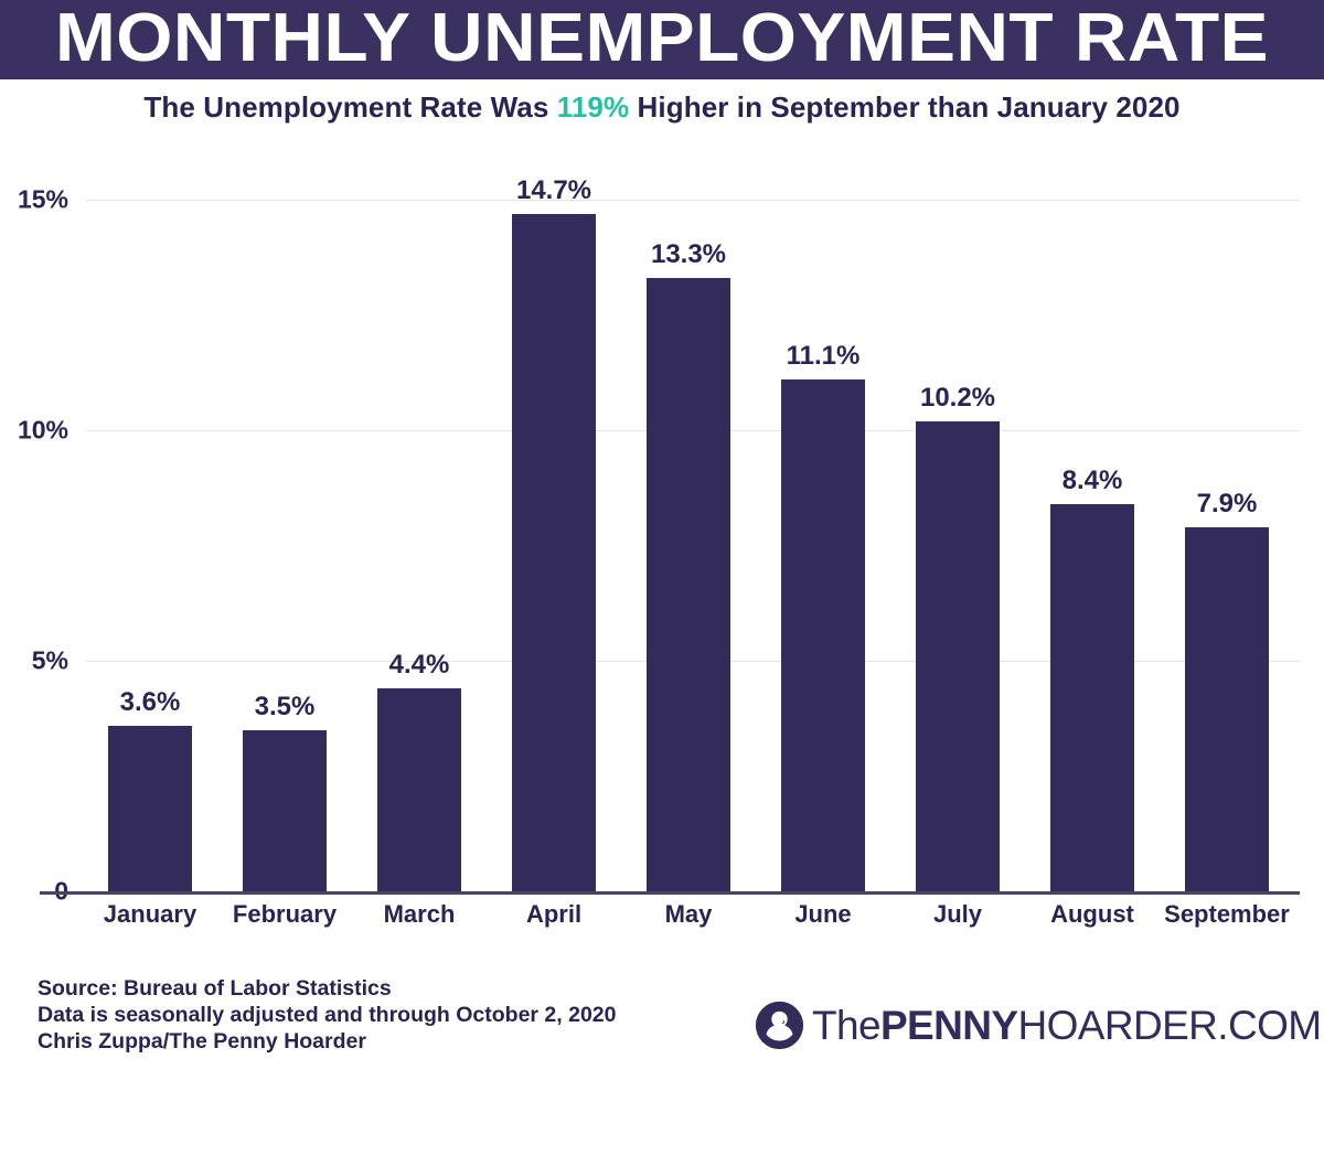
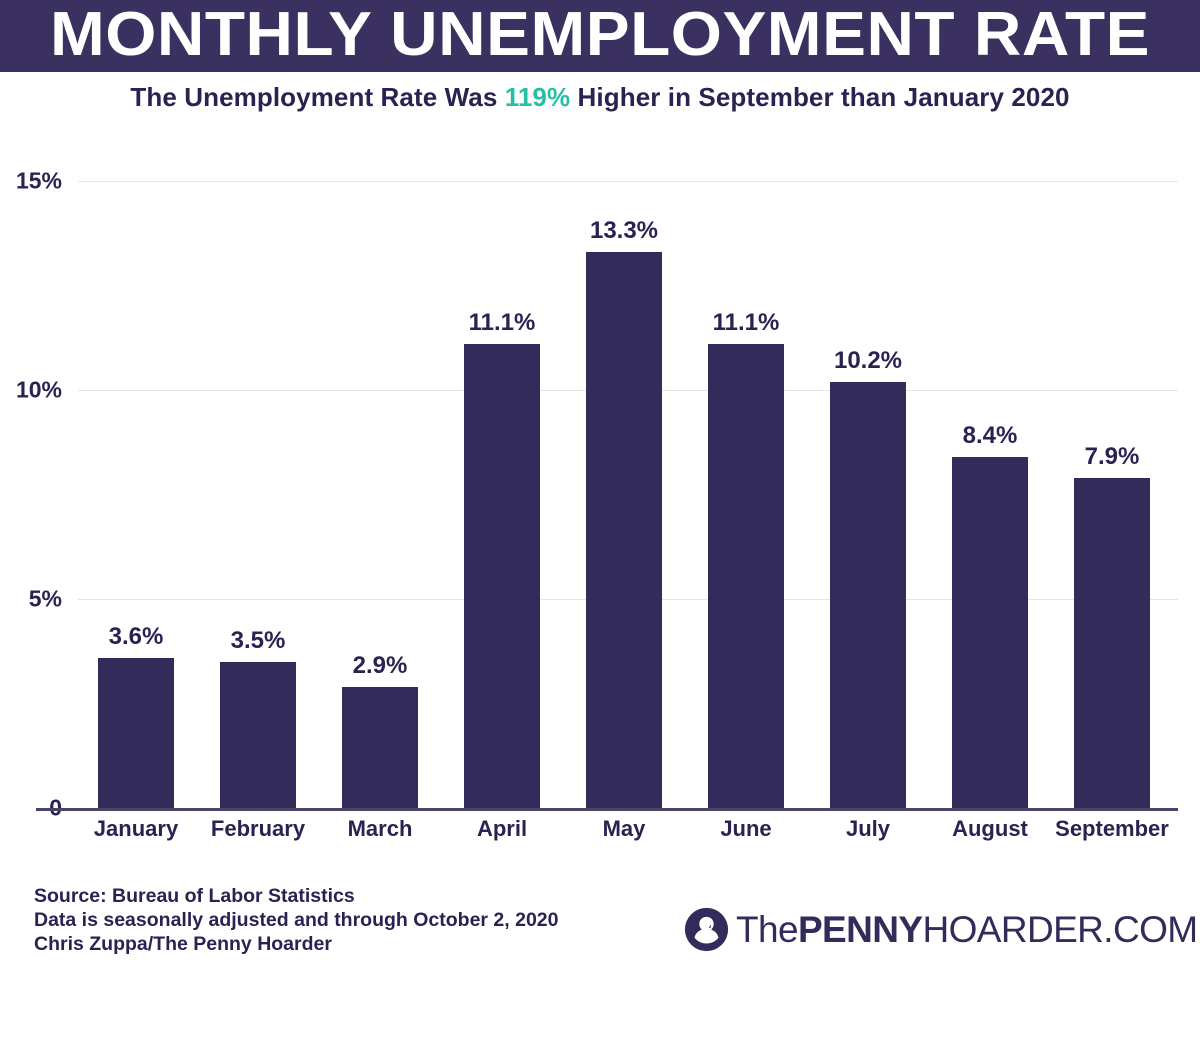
March: 4.4% -> 2.9%
April: 14.7% -> 11.1%
